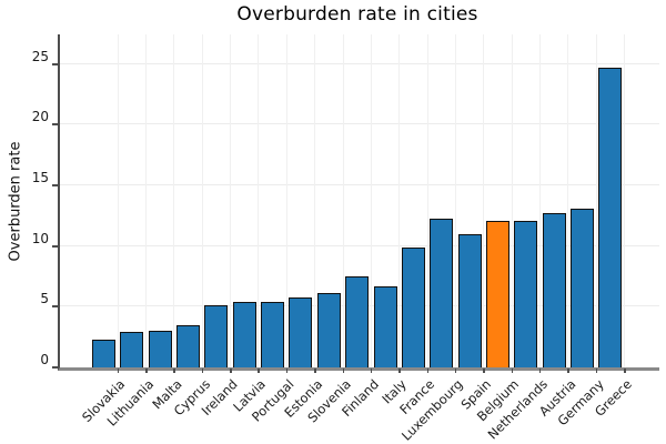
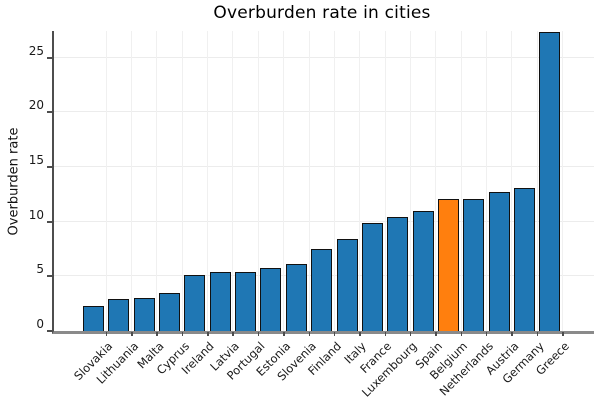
Italy: 6.7 -> 8.4
Luxembourg: 12.3 -> 10.4
Greece: 24.7 -> 27.4
